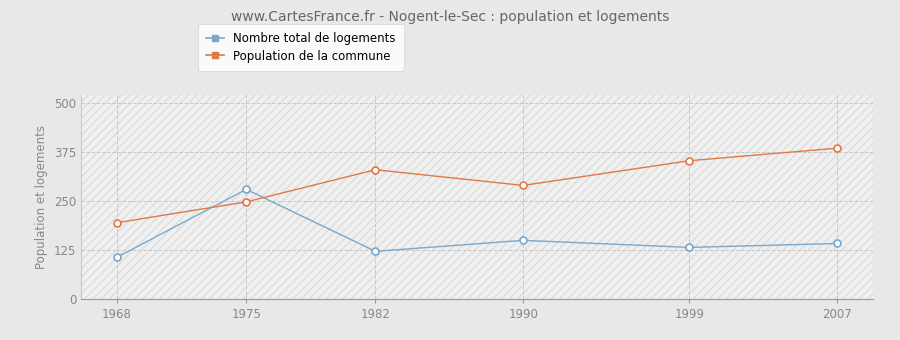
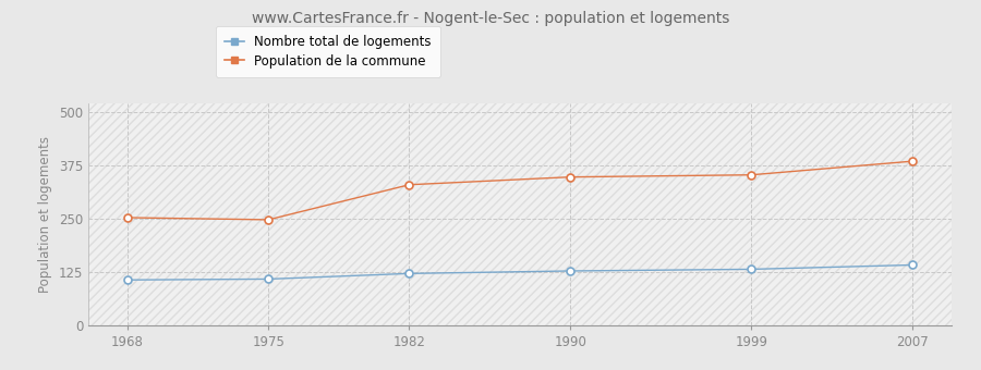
Population de la commune/1968: 195 -> 253
Nombre total de logements/1975: 280 -> 109
Nombre total de logements/1990: 150 -> 128
Population de la commune/1990: 290 -> 348
